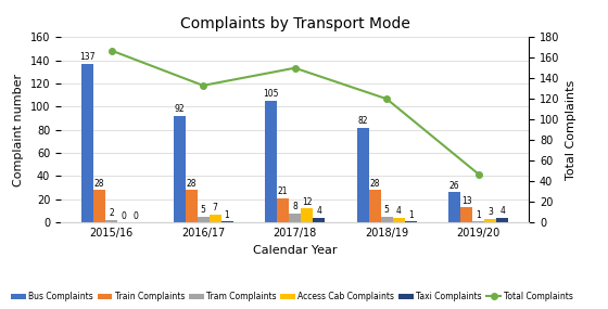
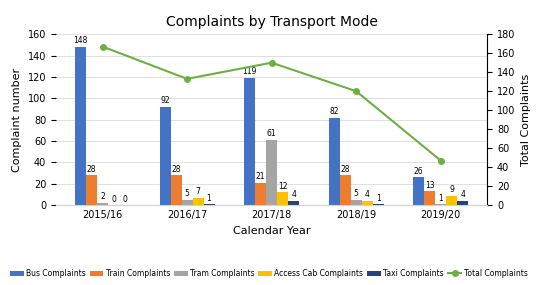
Bus Complaints/2015/16: 137 -> 148
Bus Complaints/2017/18: 105 -> 119
Tram Complaints/2017/18: 8 -> 61
Access Cab Complaints/2019/20: 3 -> 9
